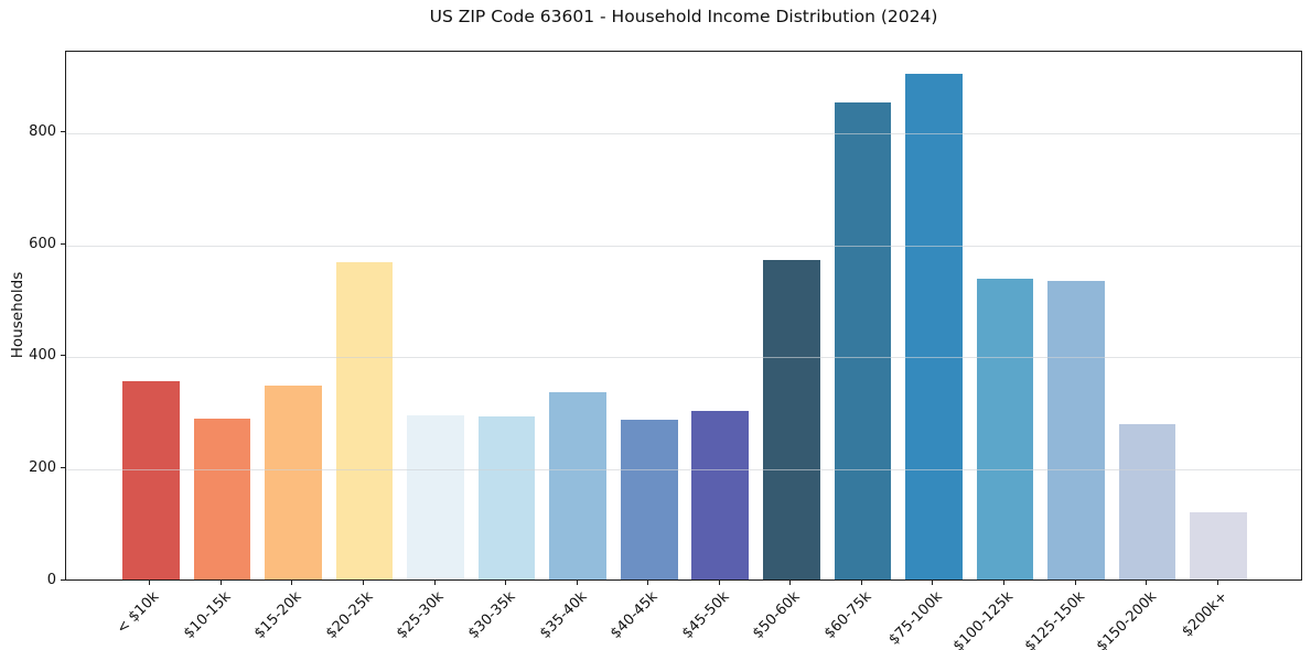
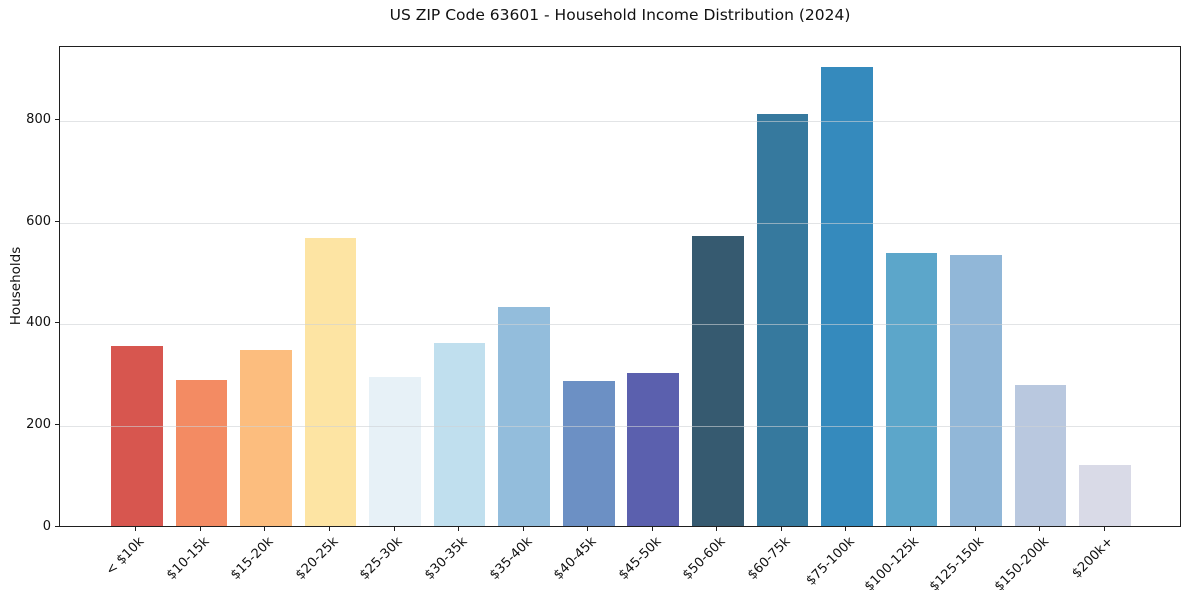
$30-35k: 290 -> 360
$35-40k: 330 -> 430
$60-75k: 850 -> 810
